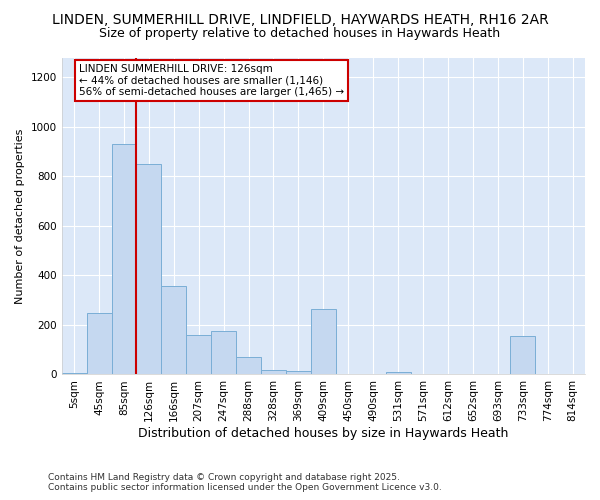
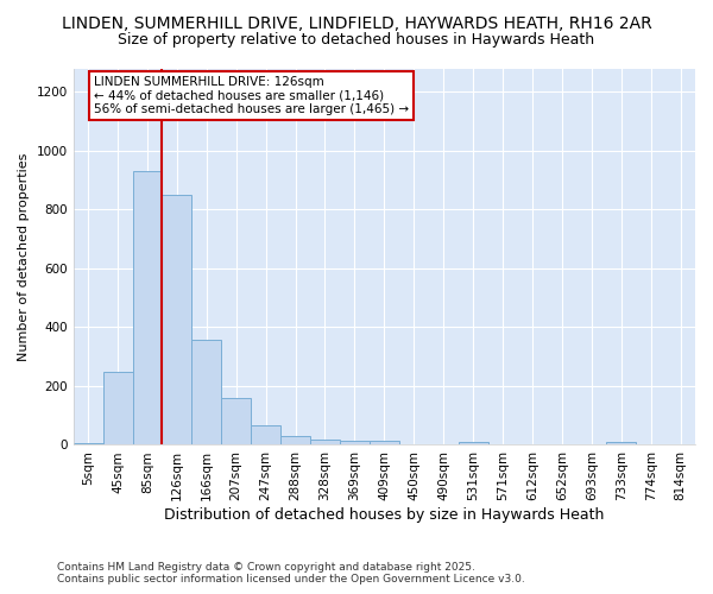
247sqm: 175 -> 65
288sqm: 70 -> 30
409sqm: 265 -> 12
733sqm: 155 -> 8
